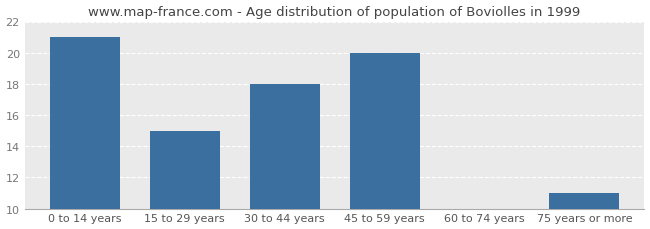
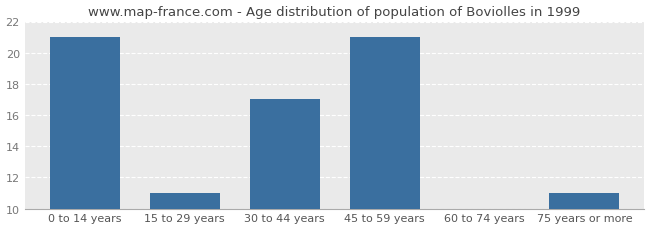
15 to 29 years: 15 -> 11
30 to 44 years: 18 -> 17
45 to 59 years: 20 -> 21
